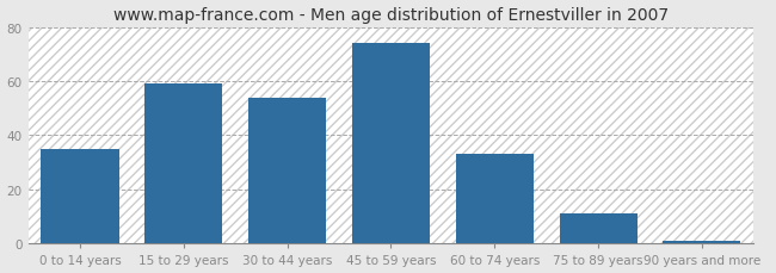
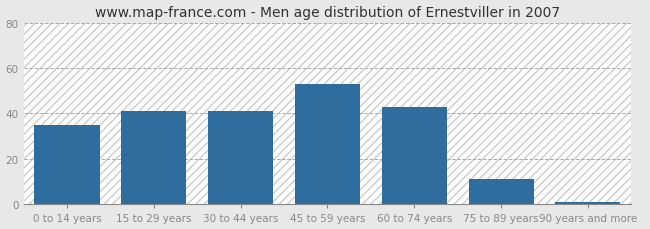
15 to 29 years: 59 -> 41
30 to 44 years: 54 -> 41
45 to 59 years: 74 -> 53
60 to 74 years: 33 -> 43
